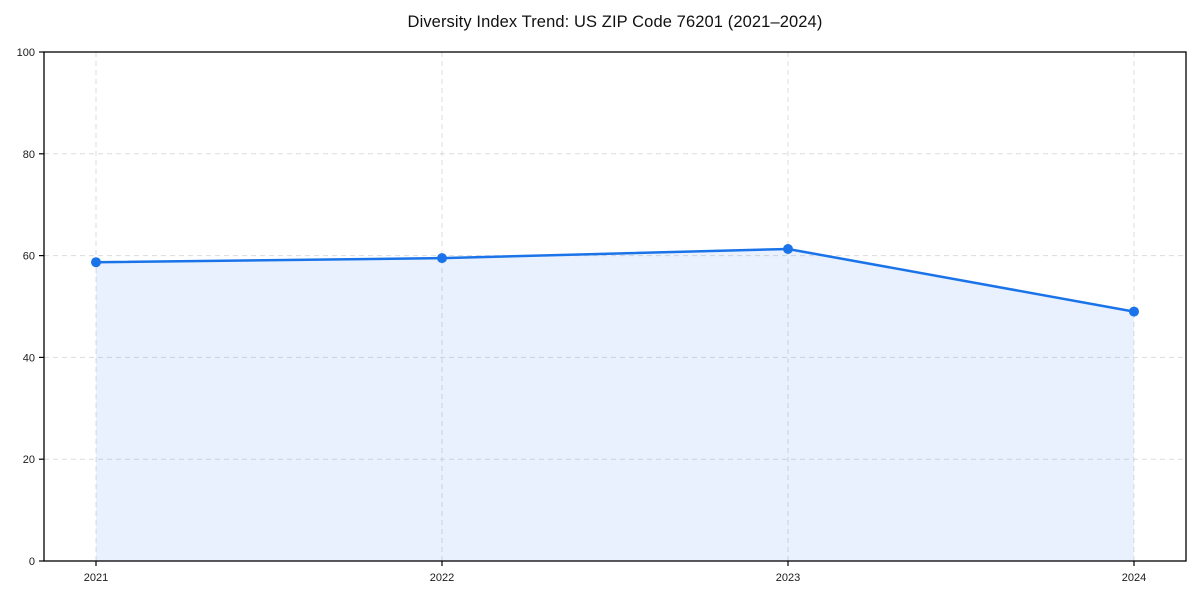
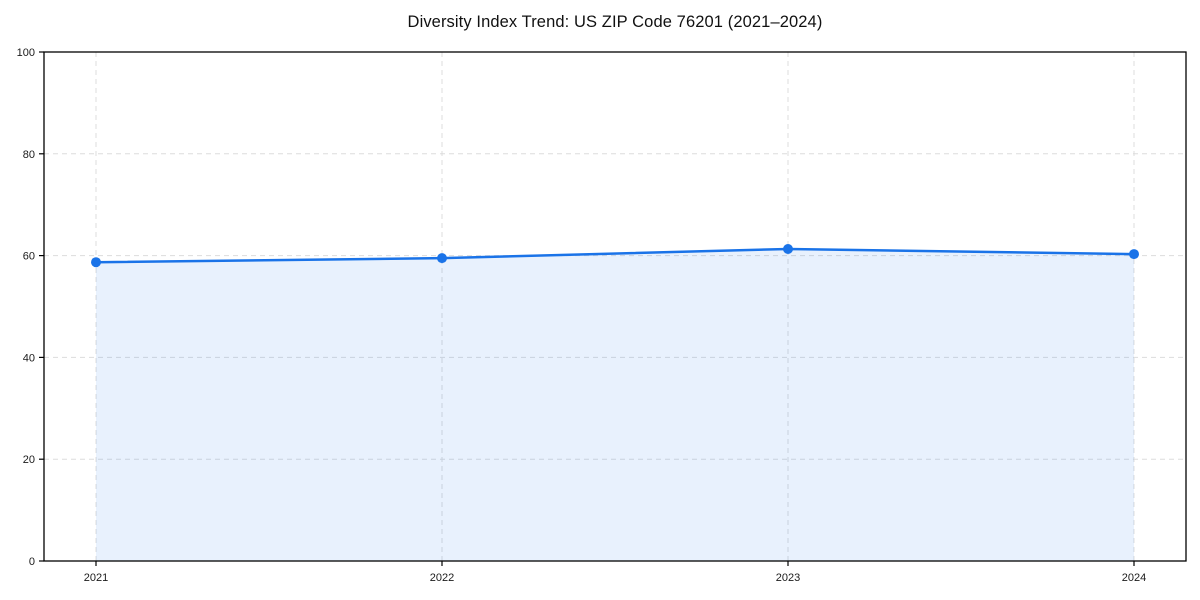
2024: 49 -> 60
